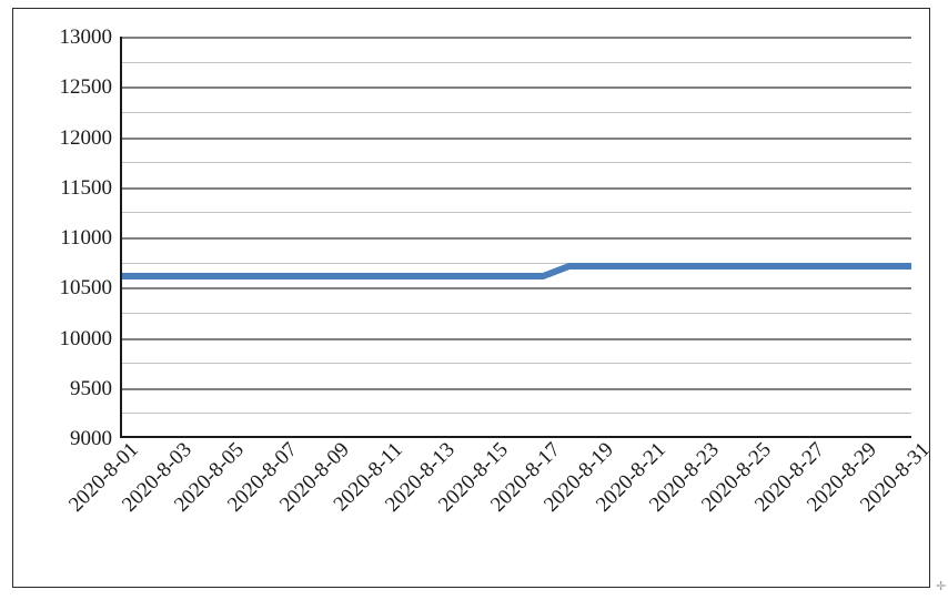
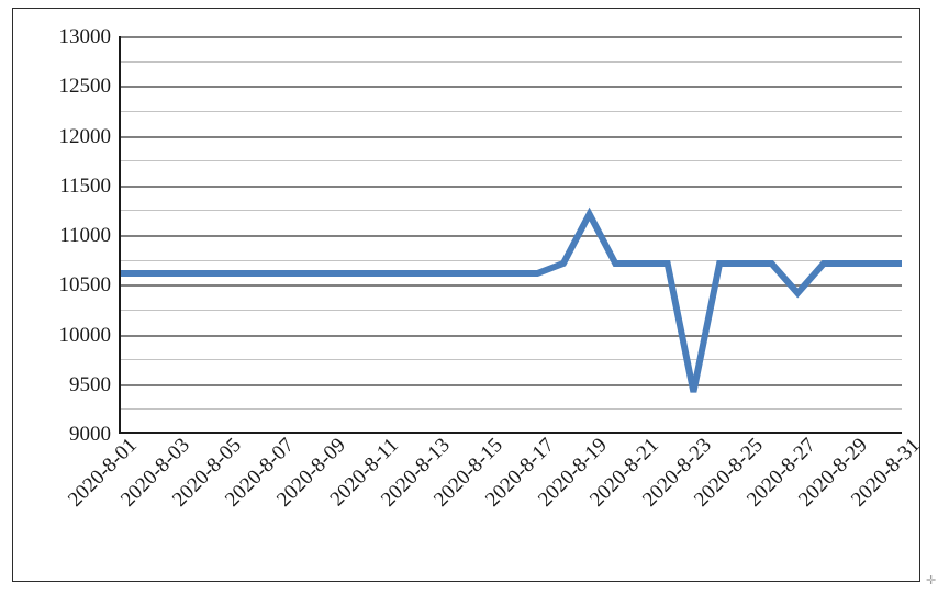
2020-8-19: 10700 -> 11200
2020-8-23: 10700 -> 9400
2020-8-27: 10700 -> 10400
